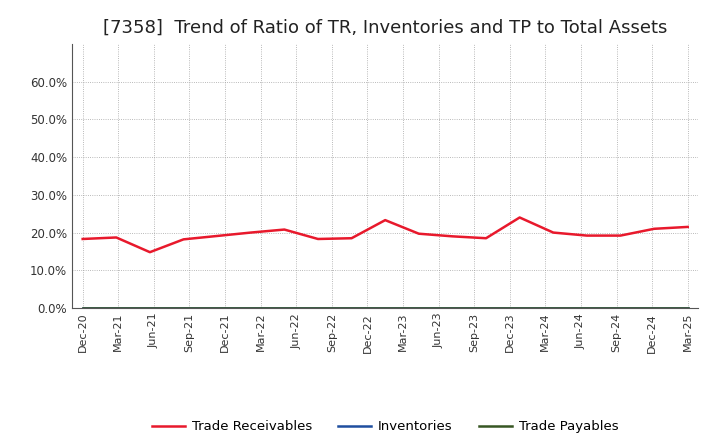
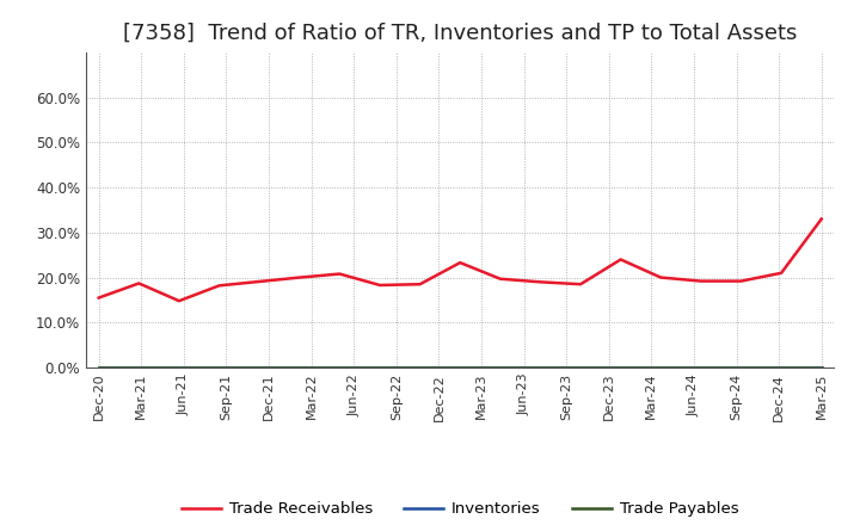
Trade Receivables/Dec-20: 18.3% -> 15.5%
Trade Receivables/Mar-25: 21.5% -> 33.0%
